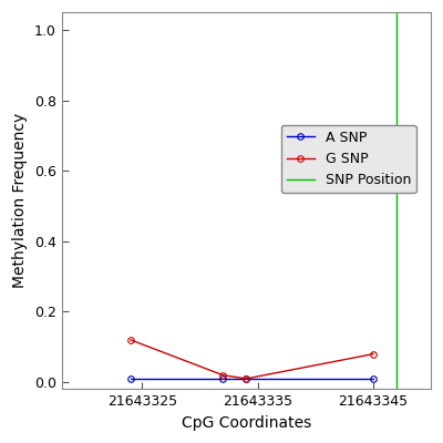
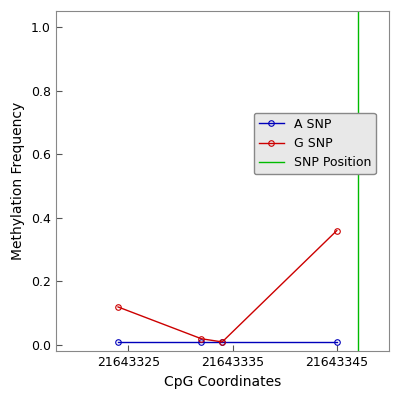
G SNP/21643345: 0.08 -> 0.36
